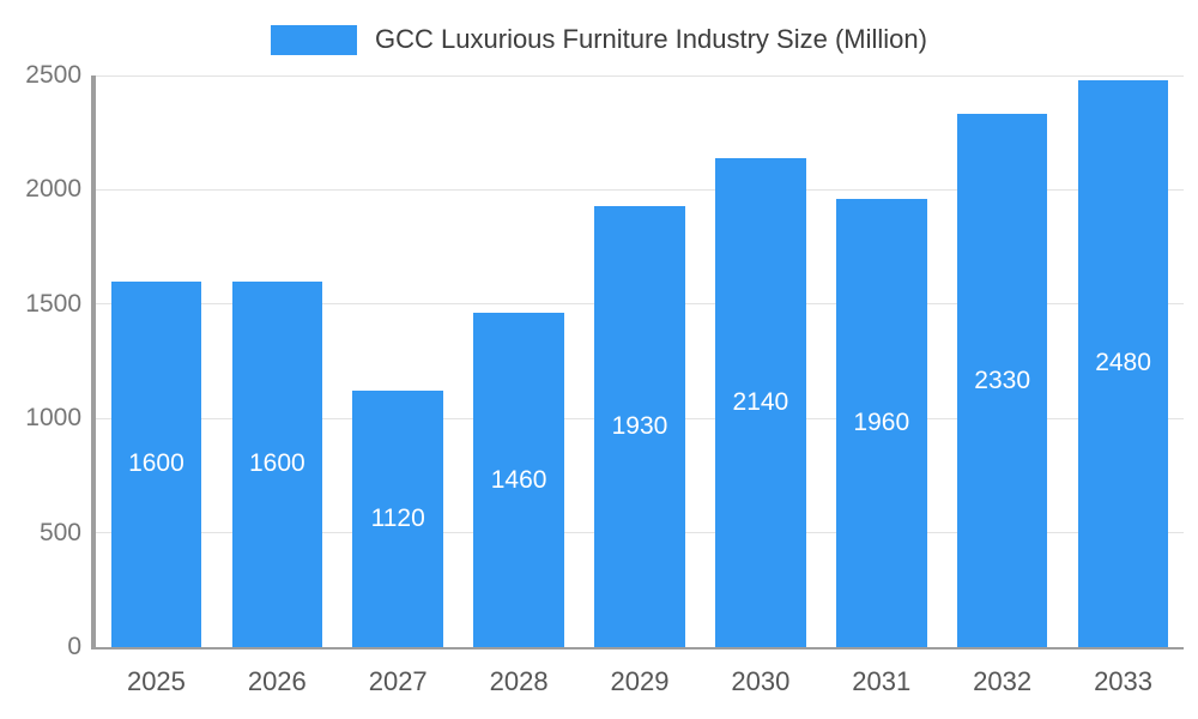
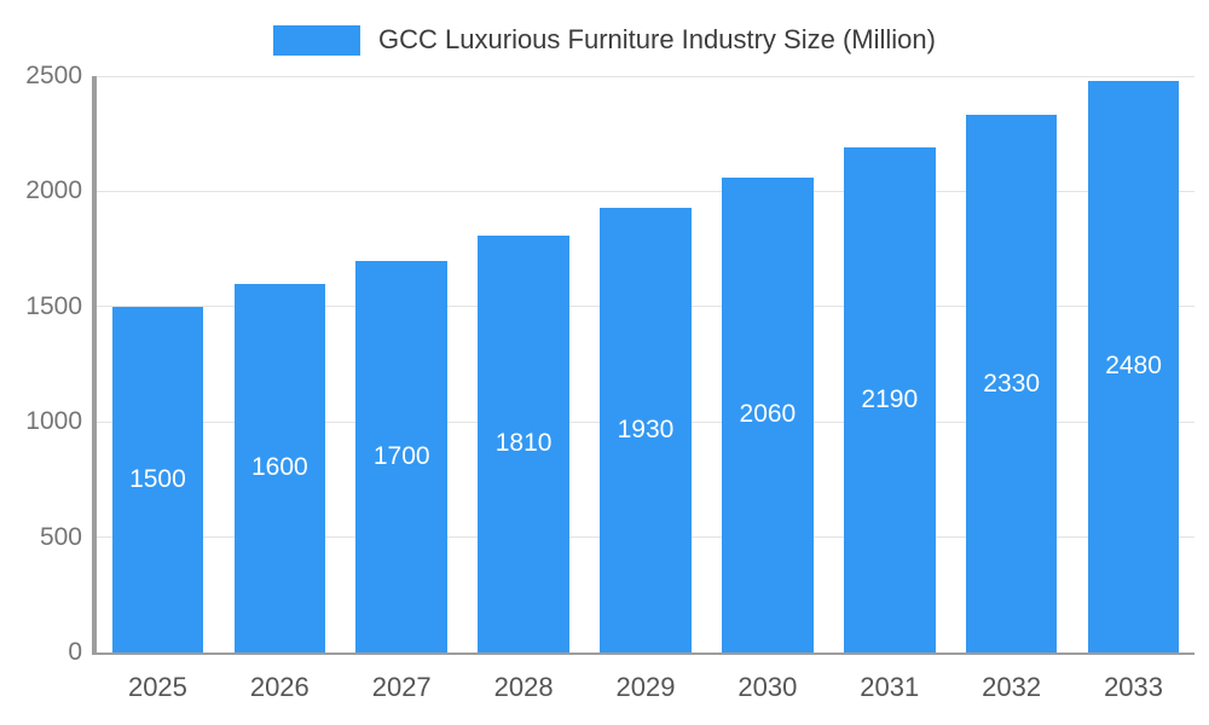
2025: 1600 -> 1500
2027: 1120 -> 1700
2028: 1460 -> 1810
2030: 2140 -> 2060
2031: 1960 -> 2190
